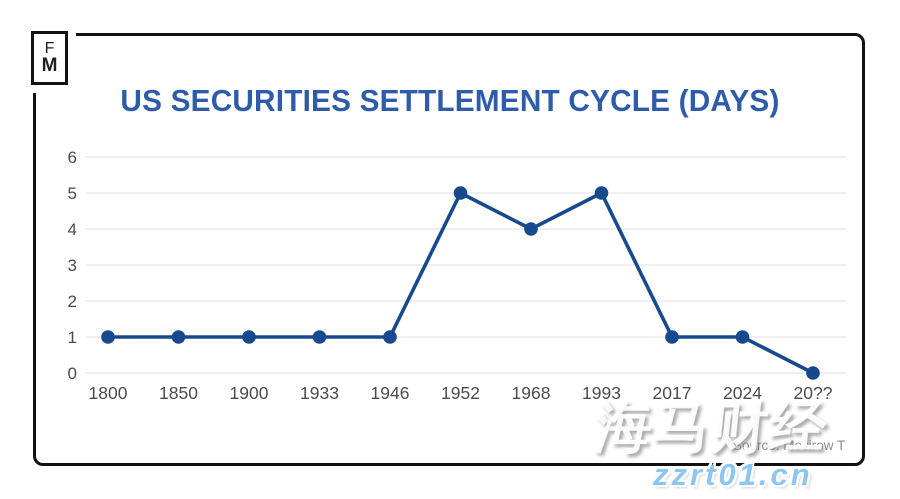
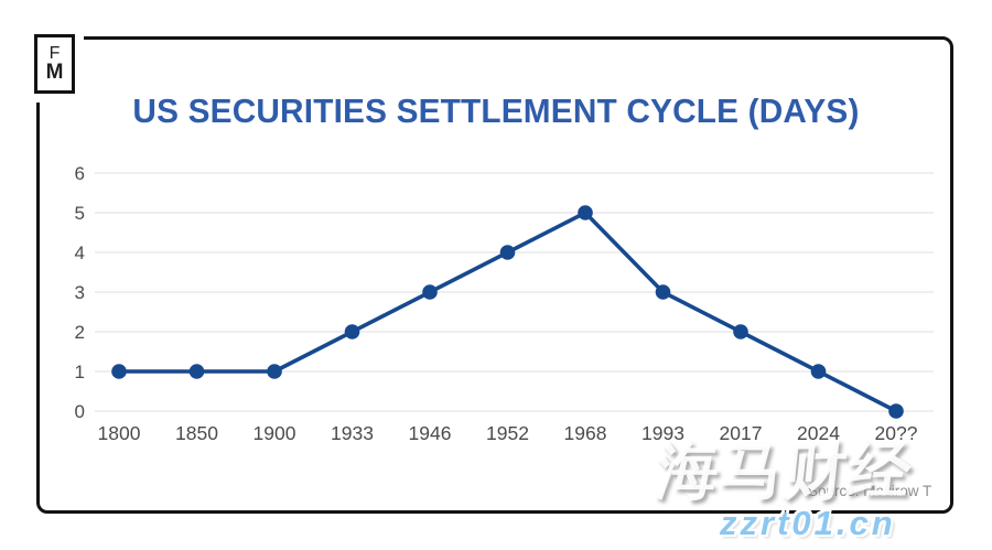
1933: 1 -> 2
1946: 1 -> 3
1952: 5 -> 4
1968: 4 -> 5
1993: 5 -> 3
2017: 1 -> 2
